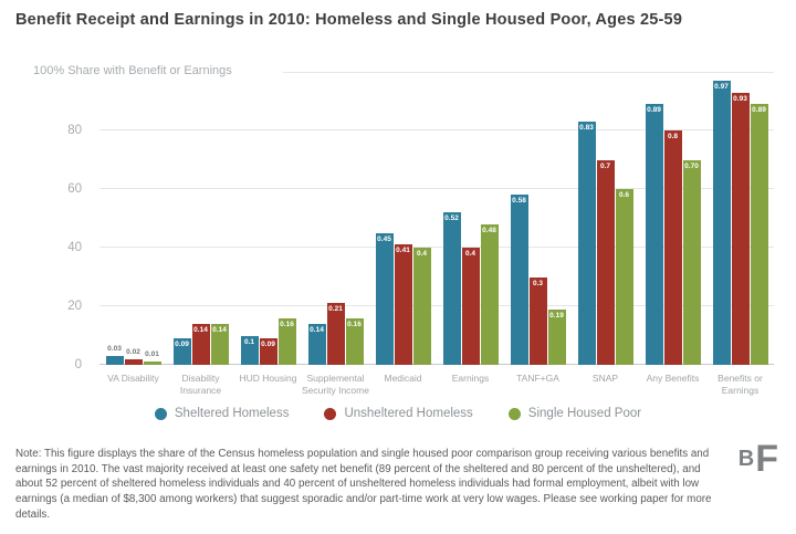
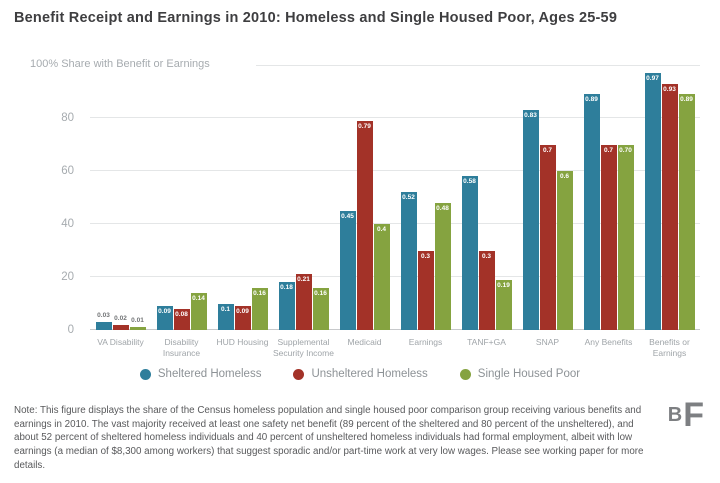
Unsheltered Homeless/Disability Insurance: 0.14 -> 0.08
Sheltered Homeless/Supplemental Security Income: 0.14 -> 0.18
Unsheltered Homeless/Medicaid: 0.41 -> 0.79
Unsheltered Homeless/Earnings: 0.4 -> 0.3
Unsheltered Homeless/Any Benefits: 0.8 -> 0.7
